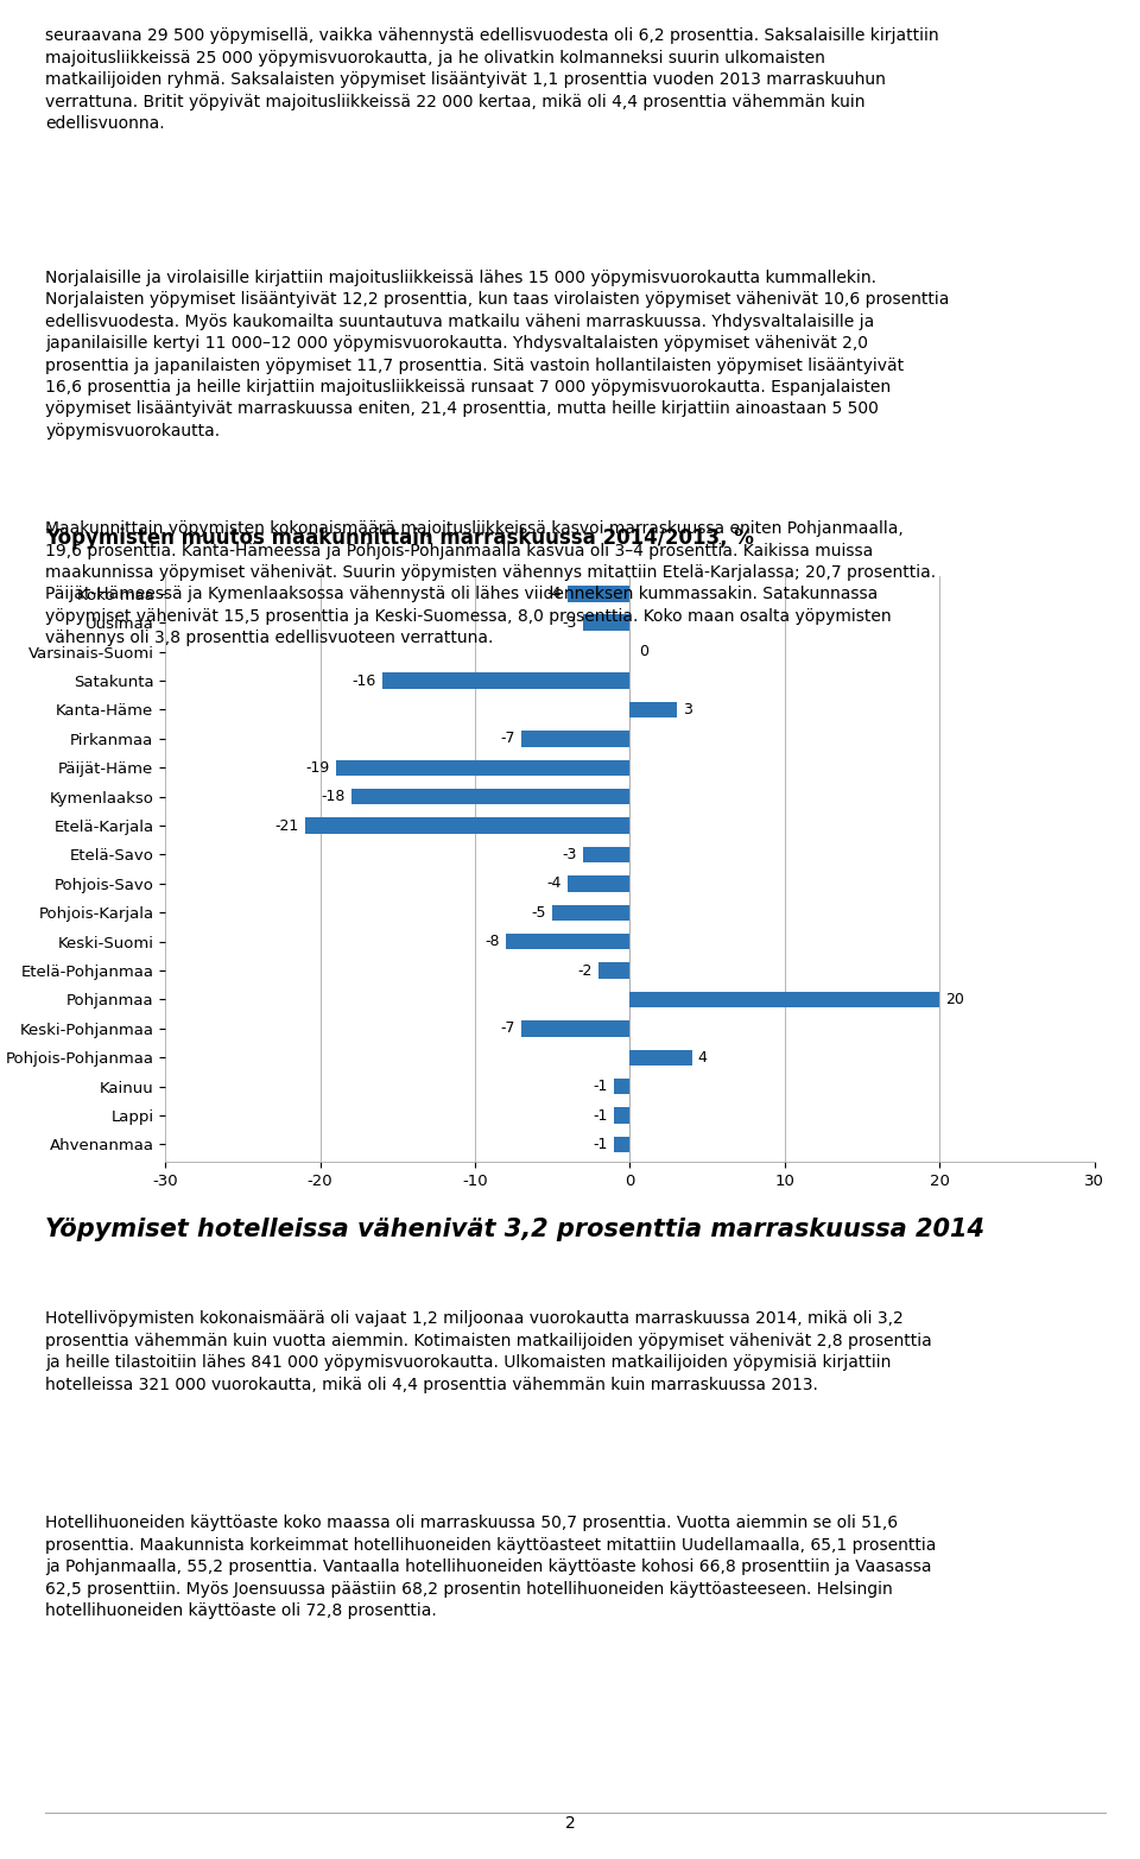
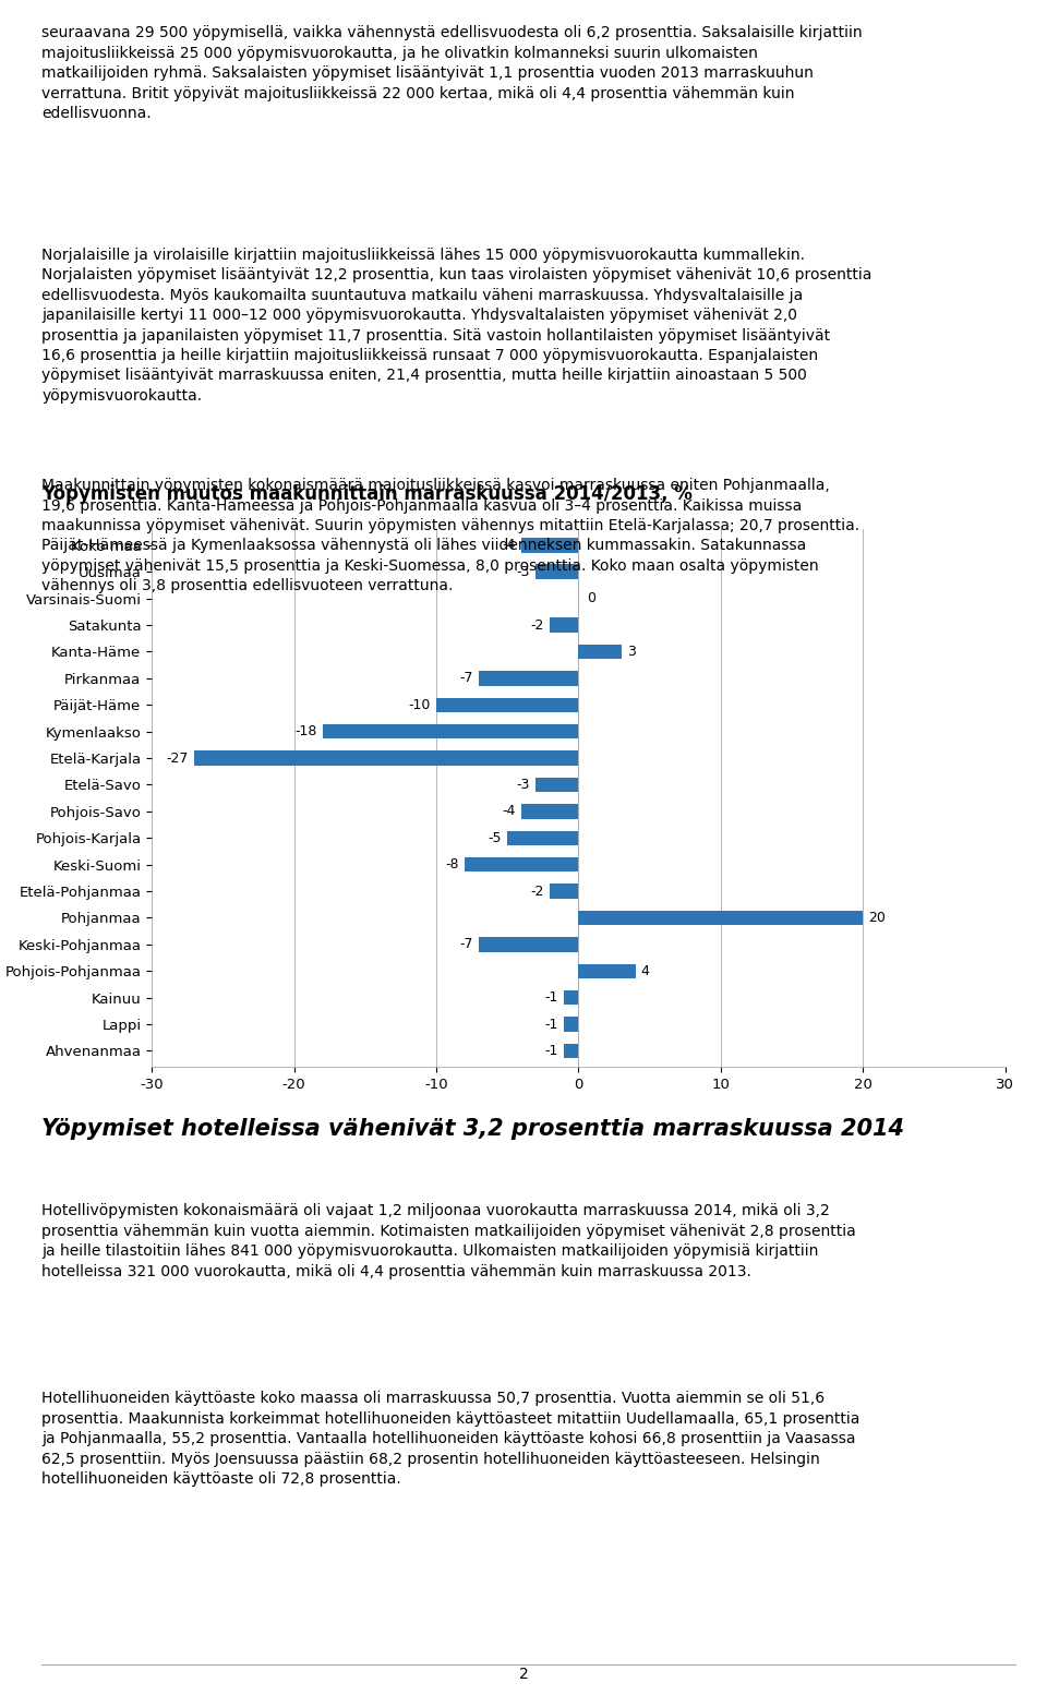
Satakunta: -16 -> -2
Päijät-Häme: -19 -> -10
Etelä-Karjala: -21 -> -27
